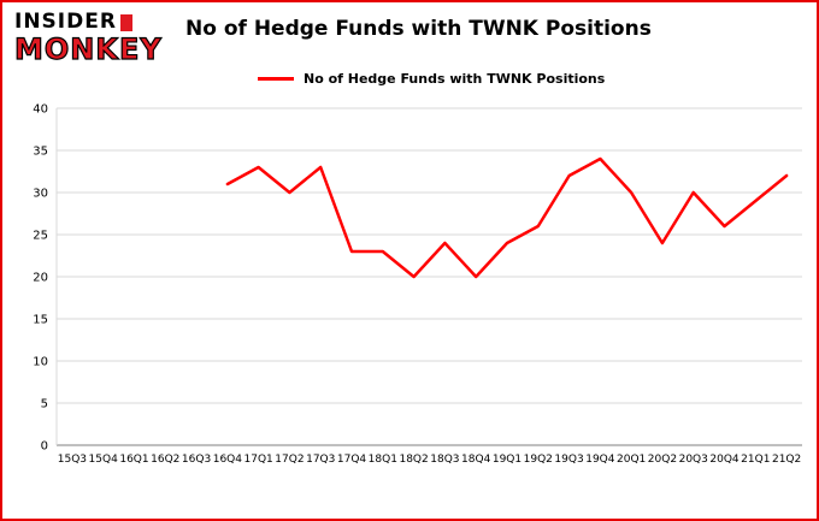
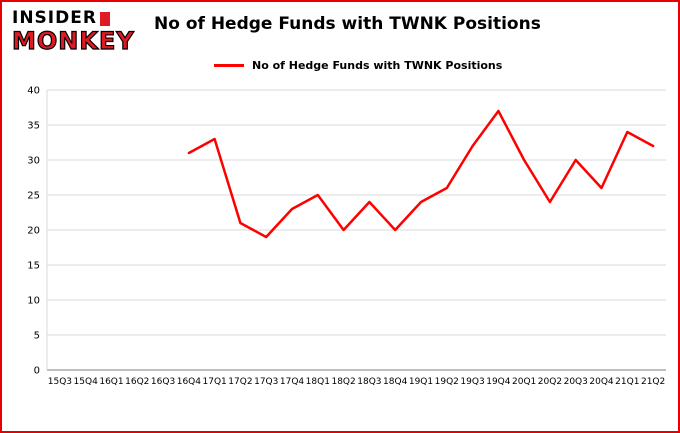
17Q2: 30 -> 21
17Q3: 33 -> 19
18Q1: 23 -> 25
19Q4: 34 -> 37
21Q1: 29 -> 34
